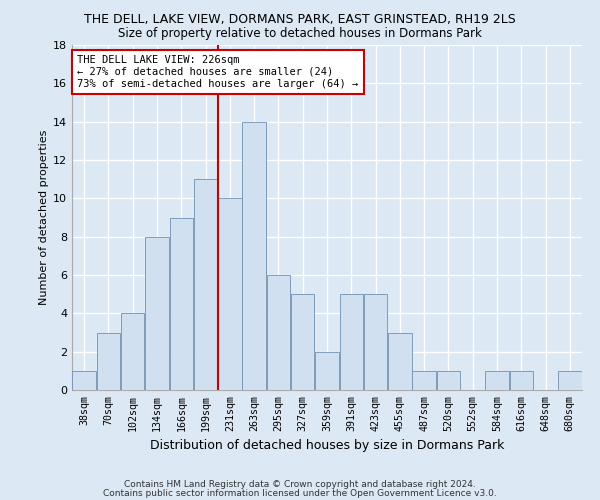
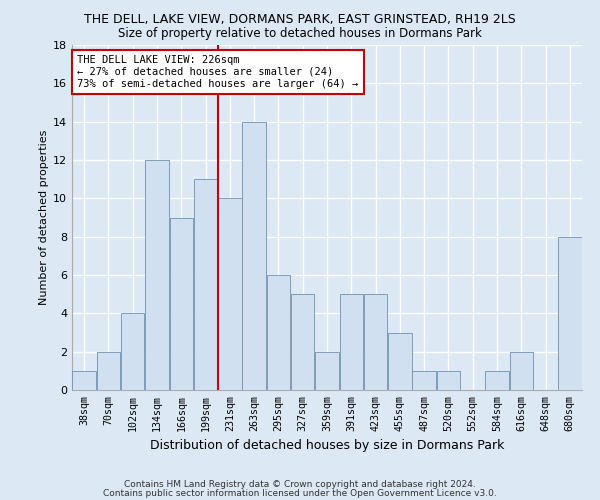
70sqm: 3 -> 2
134sqm: 8 -> 12
616sqm: 1 -> 2
680sqm: 1 -> 8
